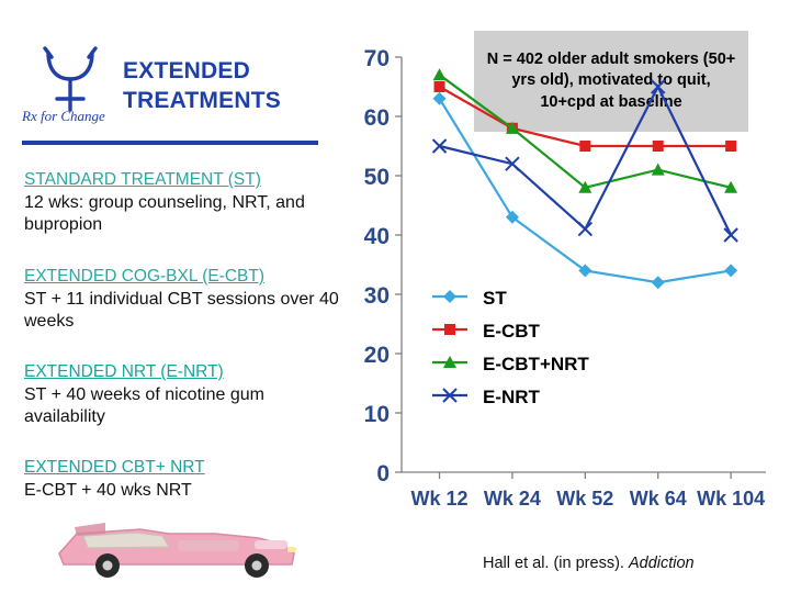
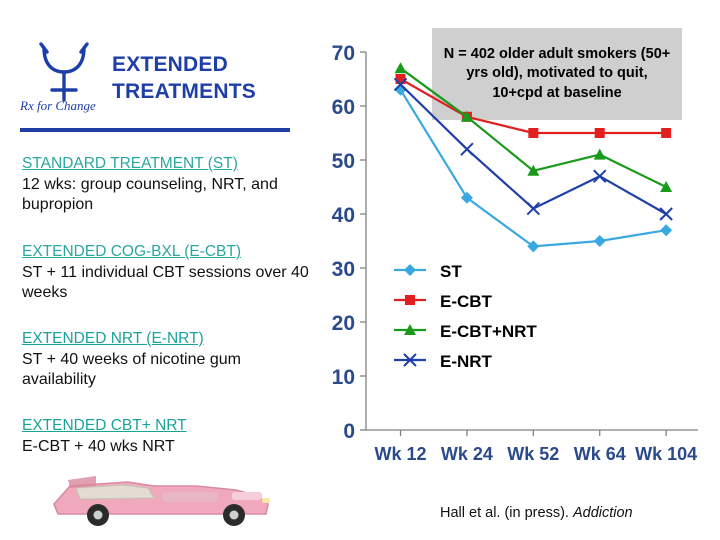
E-NRT/Wk 12: 55 -> 64
ST/Wk 64: 32 -> 35
E-NRT/Wk 64: 65 -> 47
ST/Wk 104: 34 -> 37
E-CBT+NRT/Wk 104: 48 -> 45
